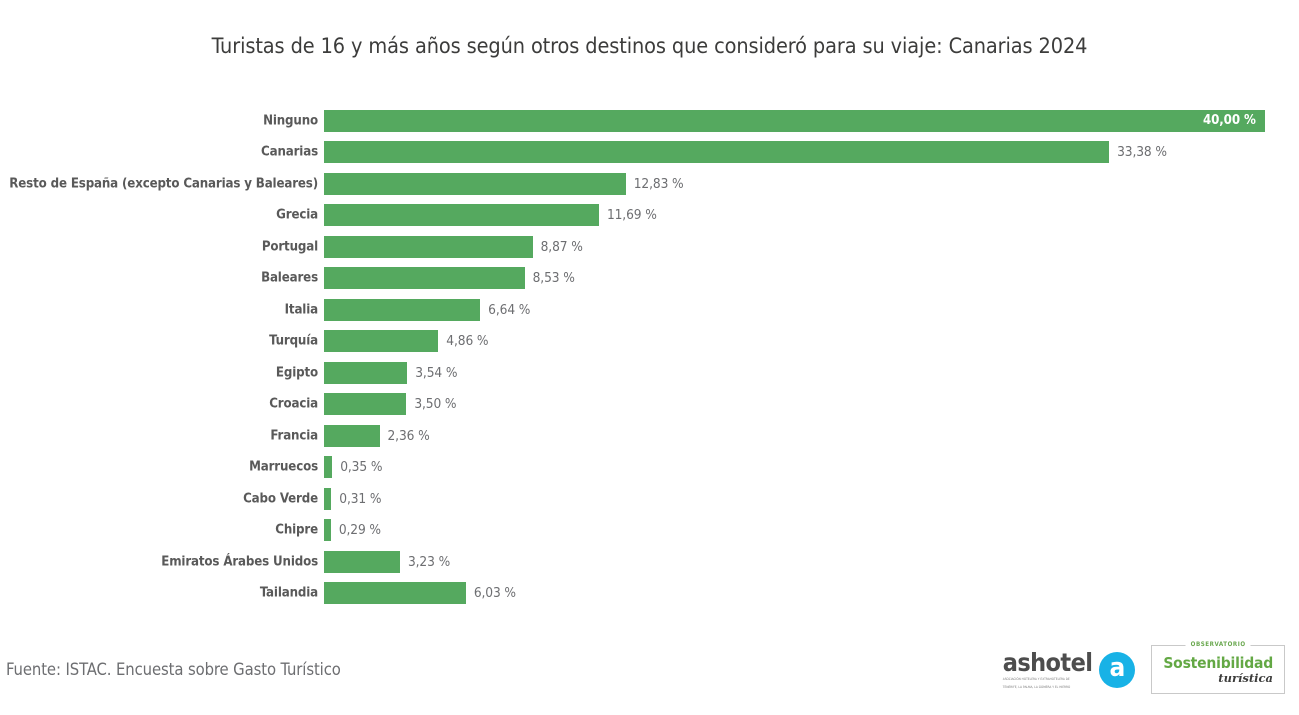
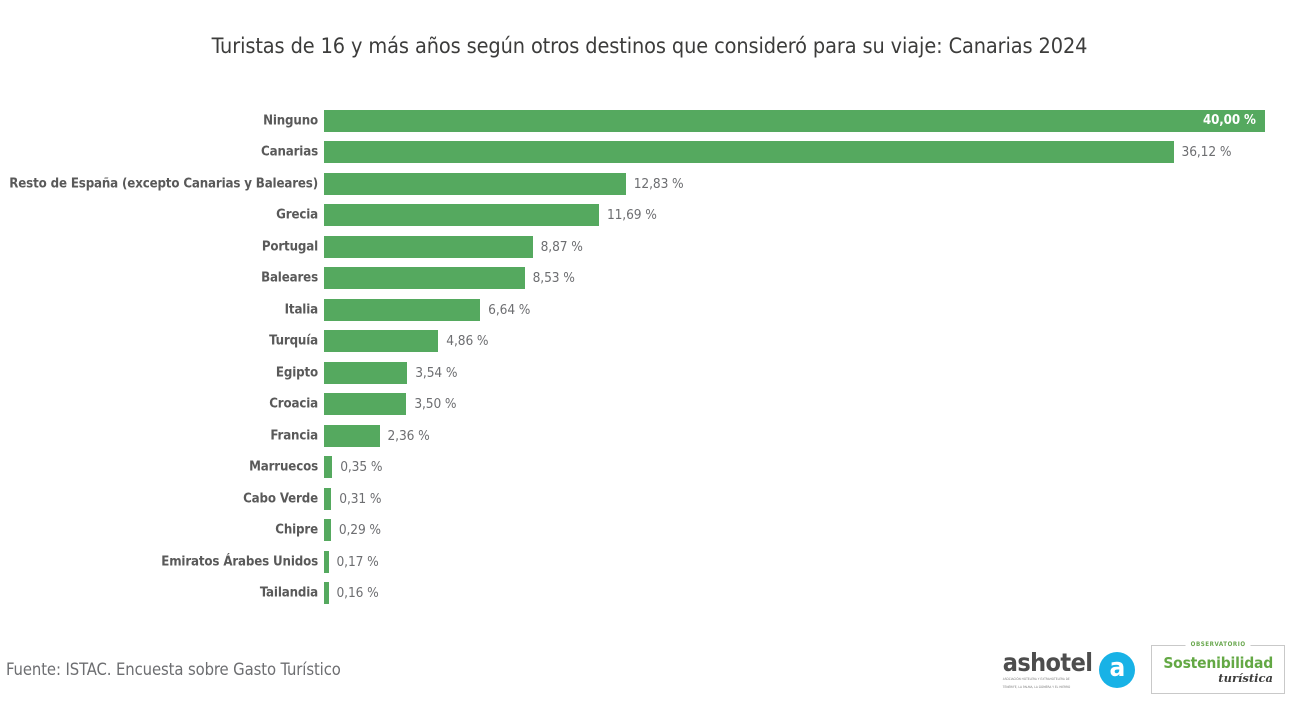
Canarias: 33,38 -> 36,12
Emiratos Árabes Unidos: 3,23 -> 0,17
Tailandia: 6,03 -> 0,16
